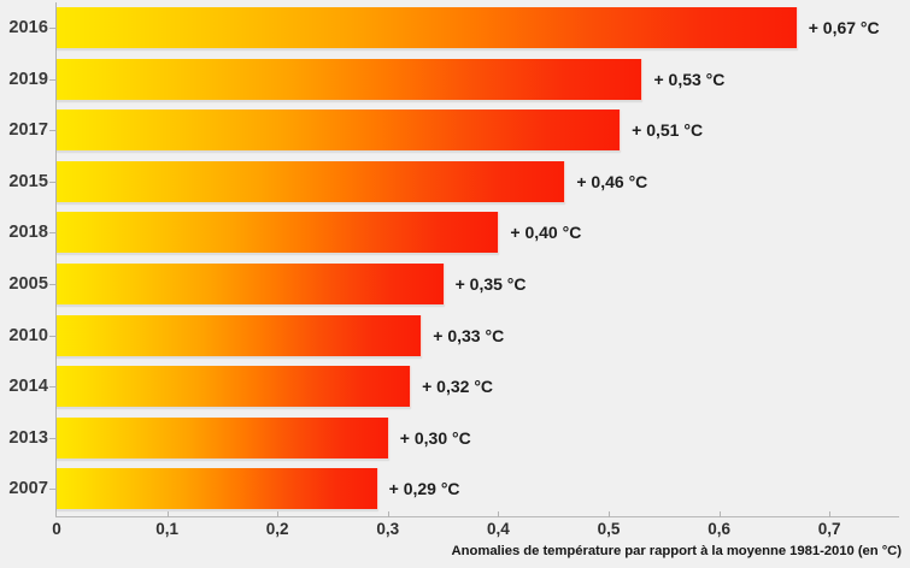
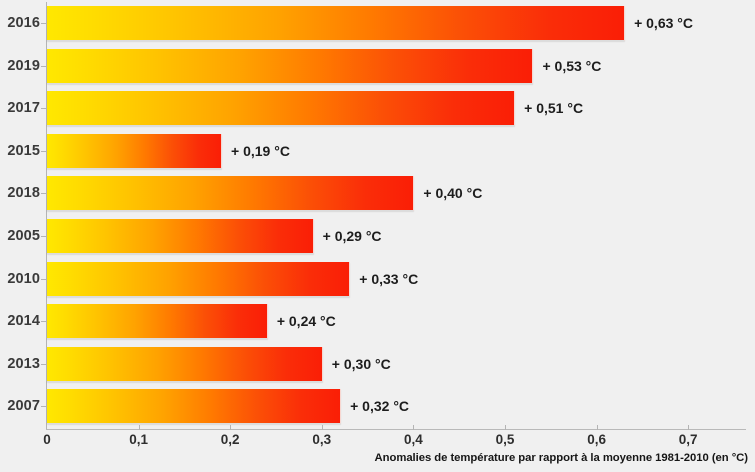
2016: 0,67 -> 0,63
2015: 0,46 -> 0,19
2005: 0,35 -> 0,29
2014: 0,32 -> 0,24
2007: 0,29 -> 0,32
